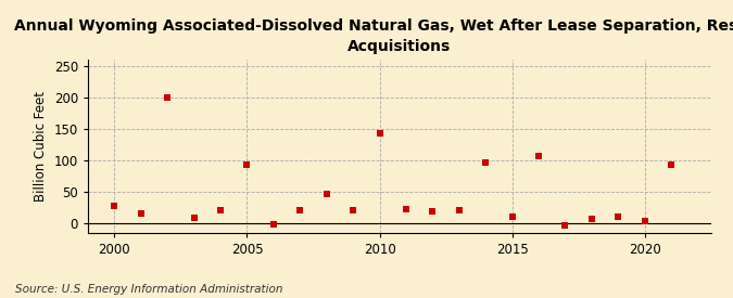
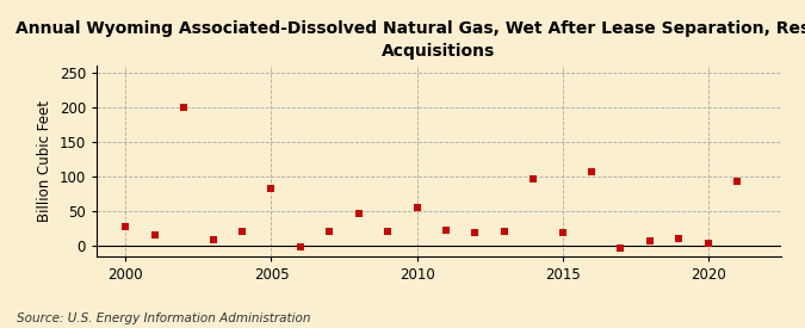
2005: 92 -> 82
2010: 142 -> 55
2015: 10 -> 19
